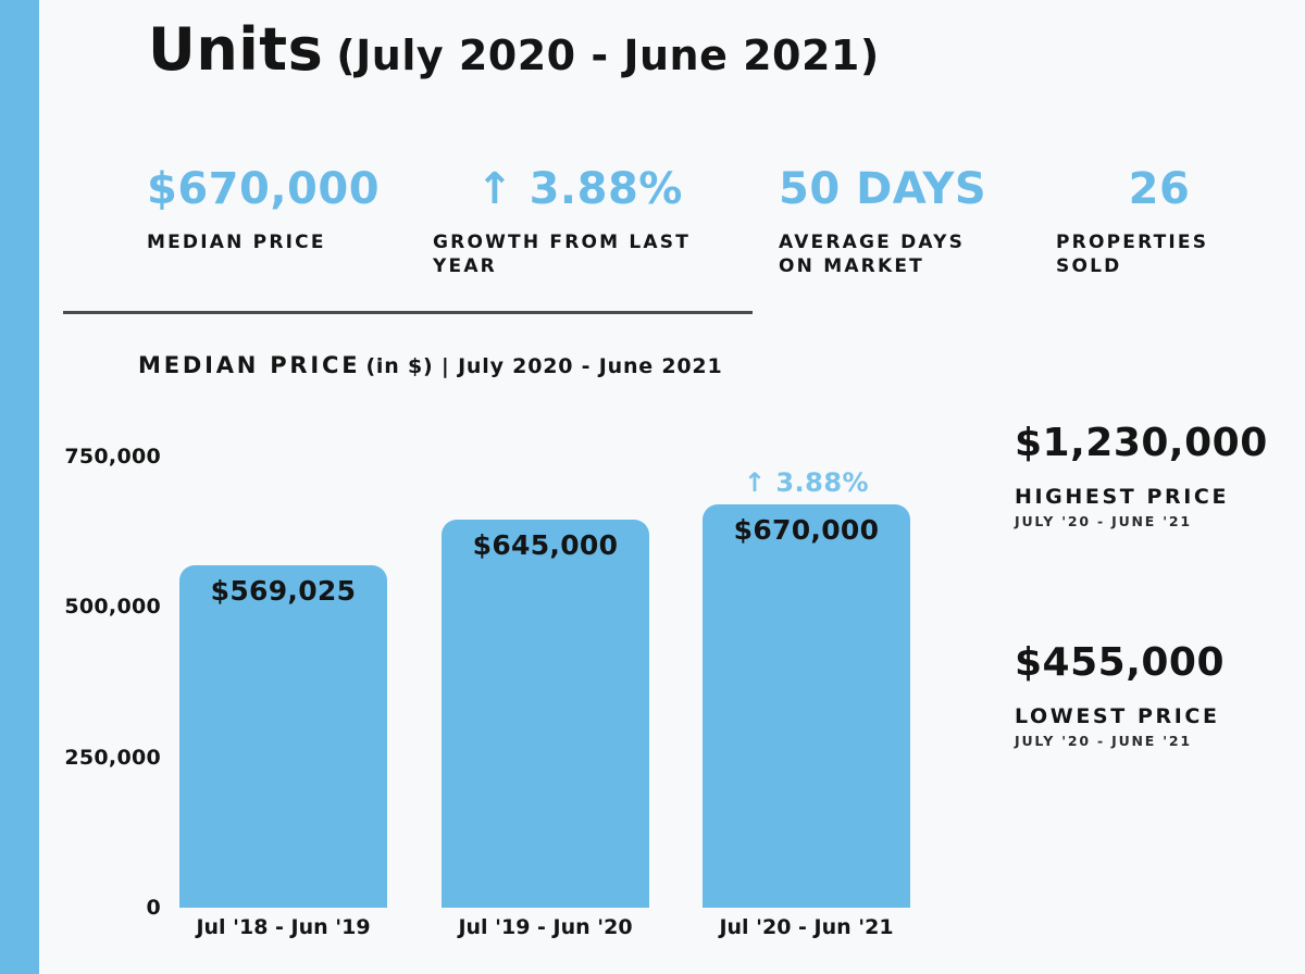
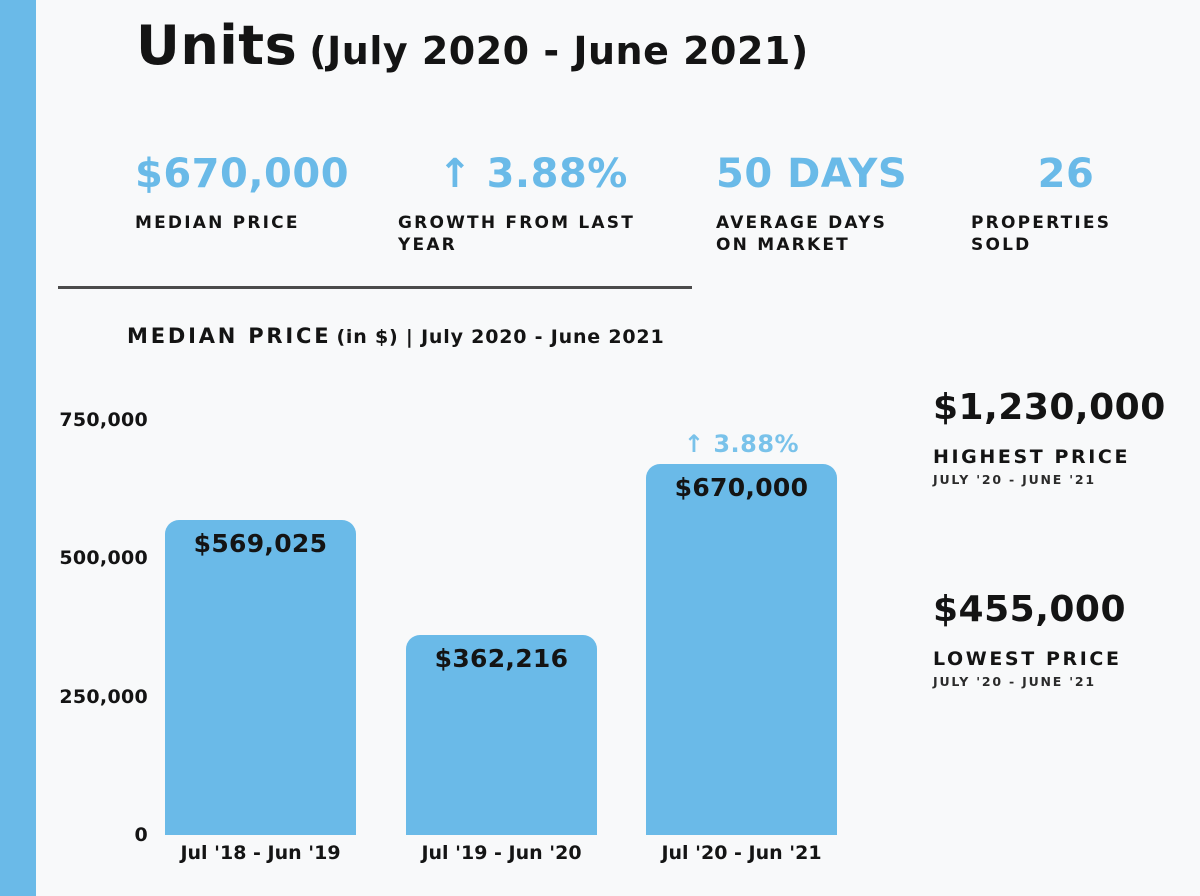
Jul '19 - Jun '20: $645,000 -> $362,216
